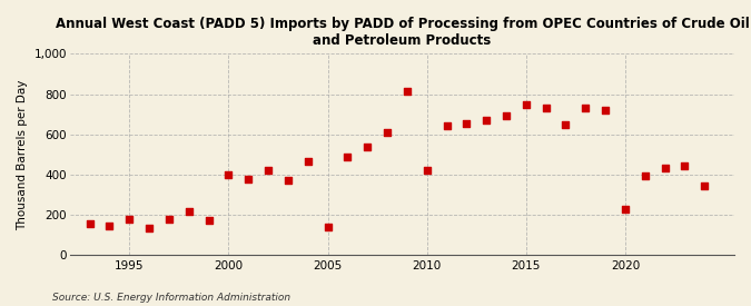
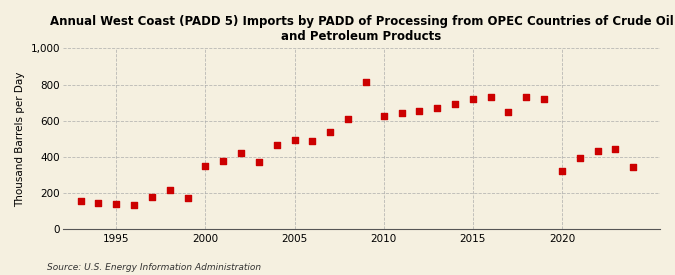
1995: 180 -> 140
2000: 400 -> 350
2005: 140 -> 500
2010: 420 -> 620
2015: 750 -> 720
2020: 230 -> 320
